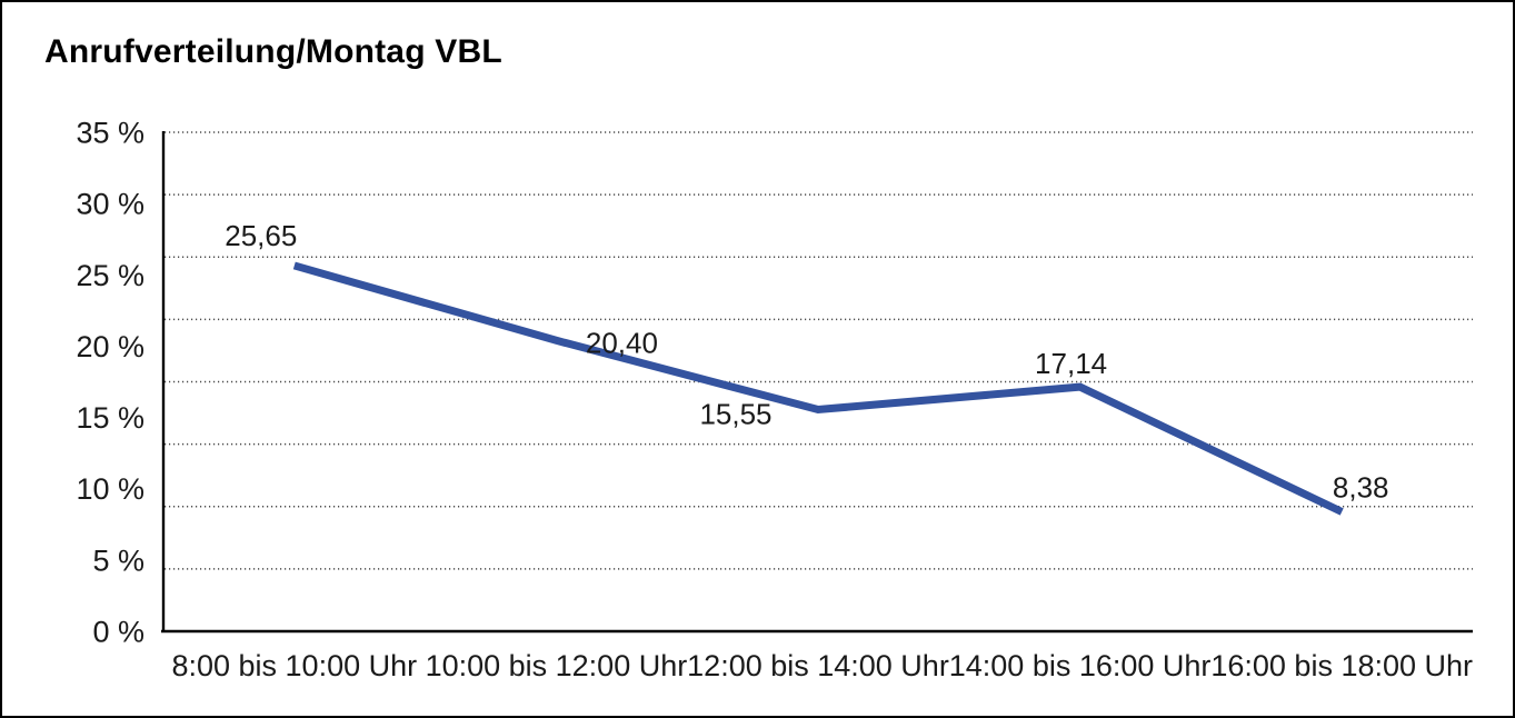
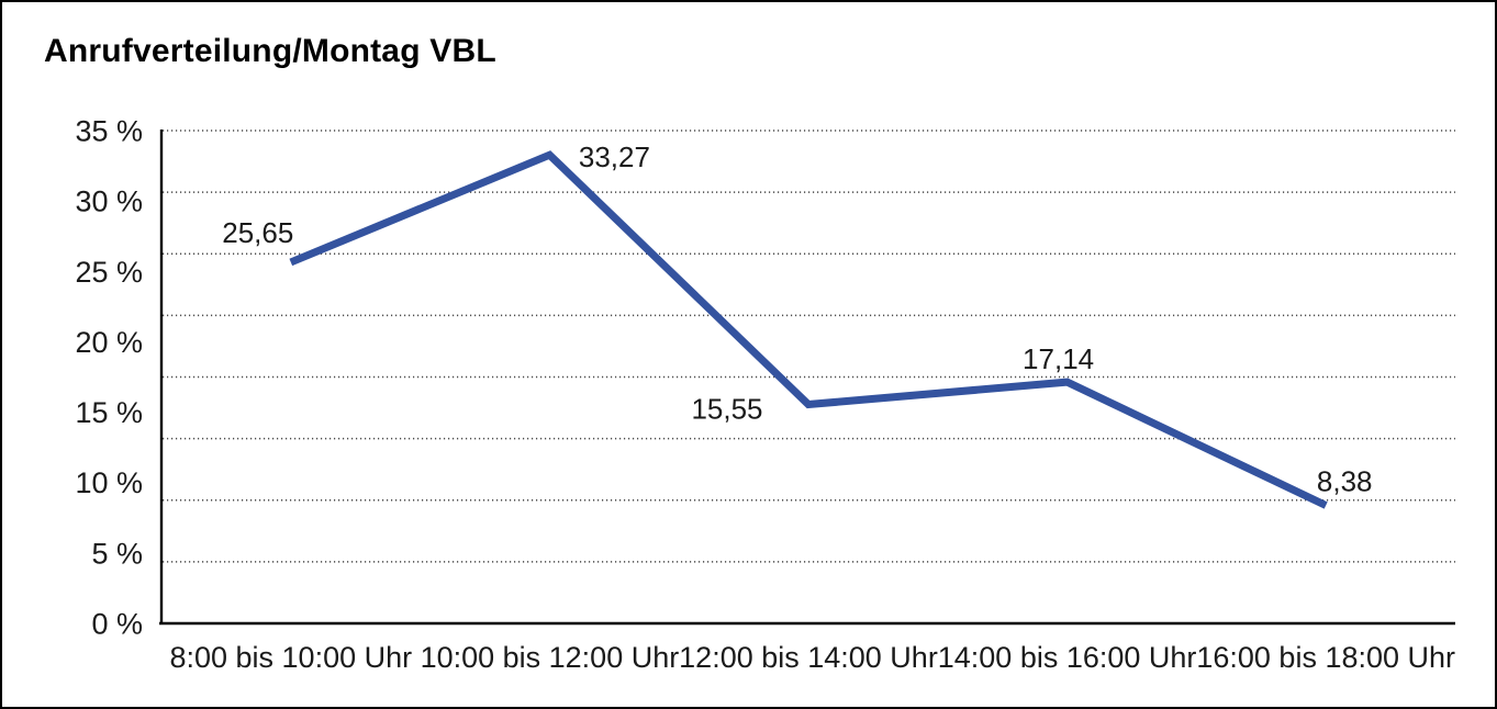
10:00 bis 12:00 Uhr: 20,40 -> 33,27
